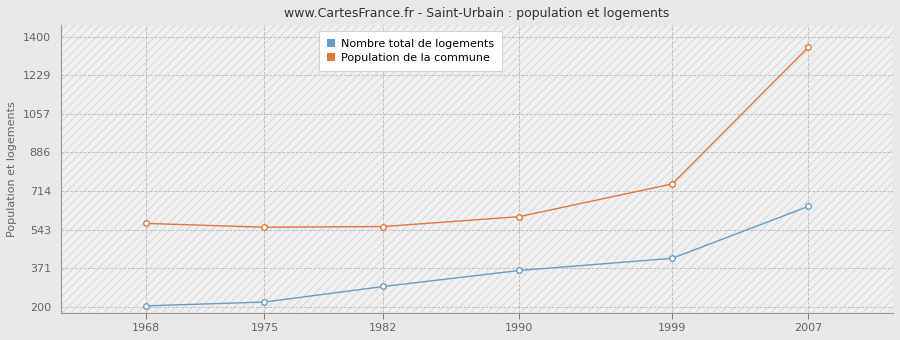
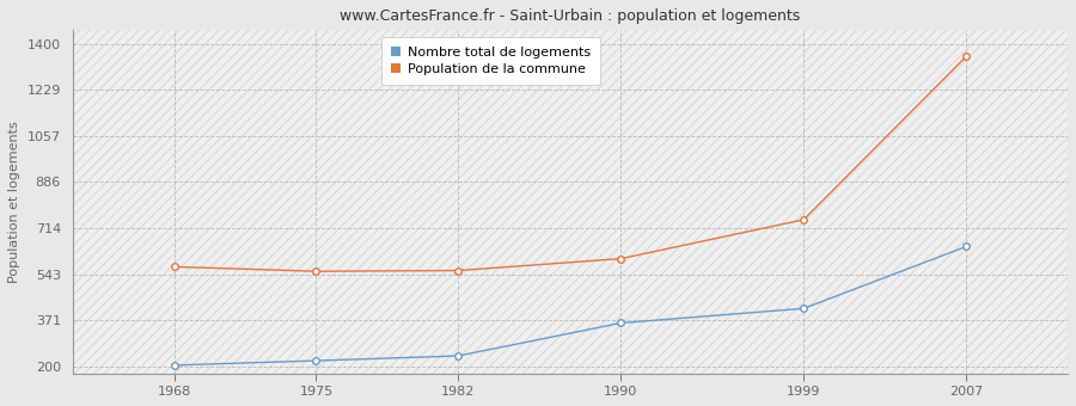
Nombre total de logements/1982: 291 -> 240
